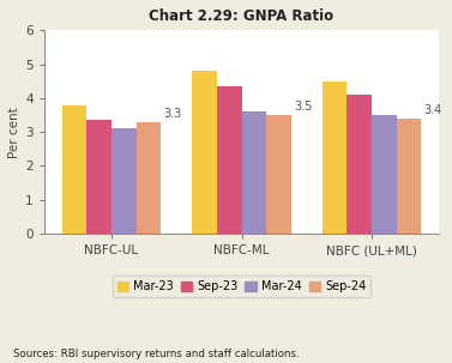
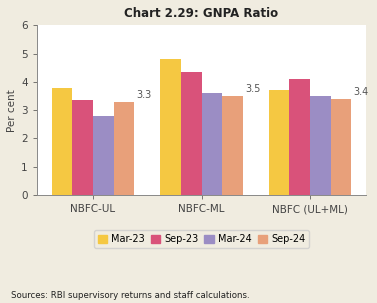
Mar-24/NBFC-UL: 3.1 -> 2.8
Mar-23/NBFC (UL+ML): 4.5 -> 3.7
